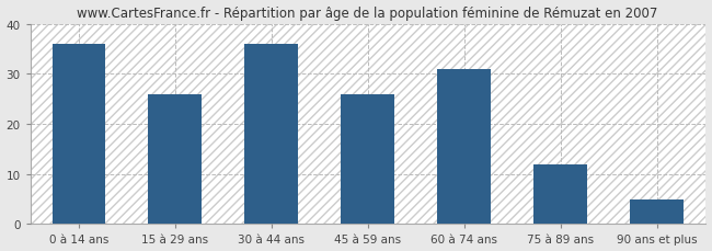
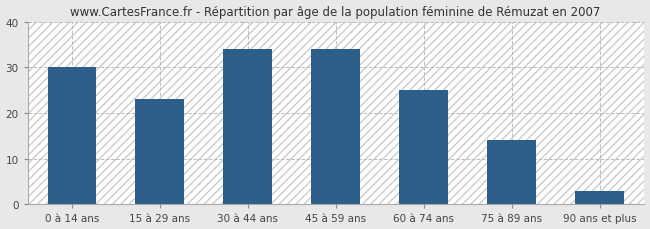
0 à 14 ans: 36 -> 30
15 à 29 ans: 26 -> 23
30 à 44 ans: 36 -> 34
45 à 59 ans: 26 -> 34
60 à 74 ans: 31 -> 25
75 à 89 ans: 12 -> 14
90 ans et plus: 5 -> 3
